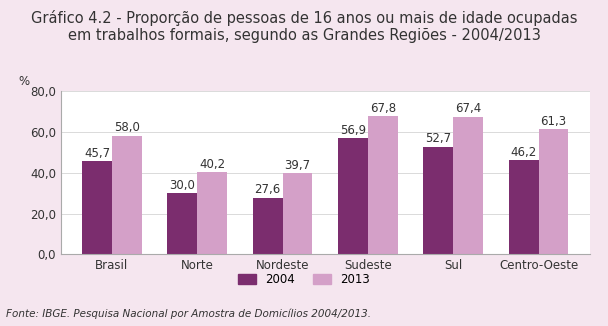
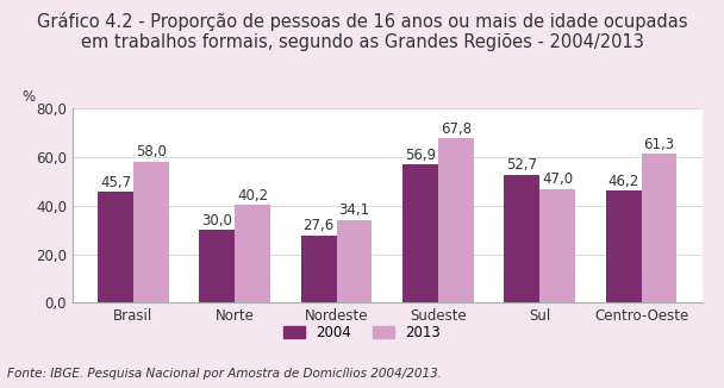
2013/Nordeste: 39,7 -> 34,1
2013/Sul: 67,4 -> 47,0
